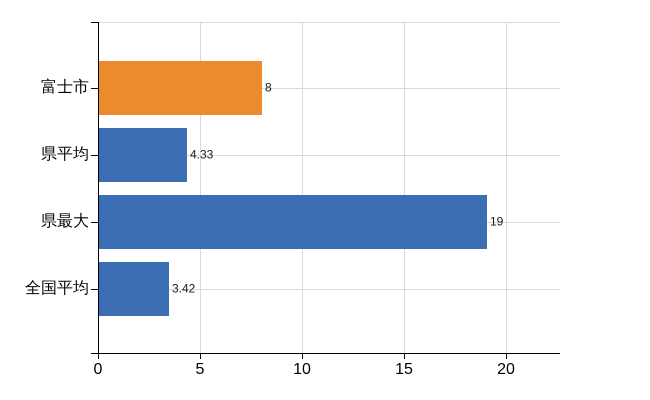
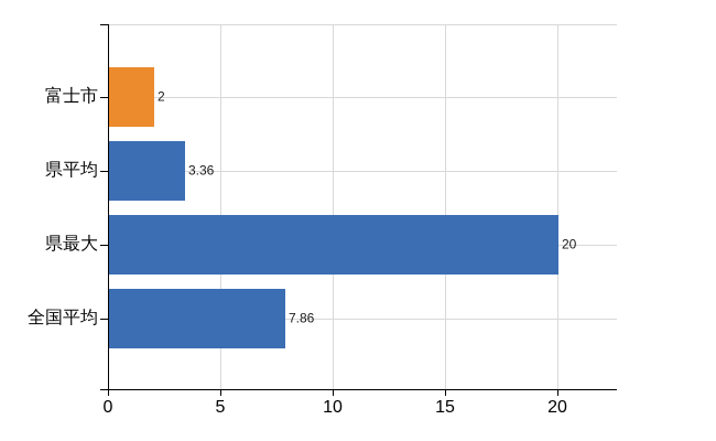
富士市: 8 -> 2
県平均: 4.33 -> 3.36
県最大: 19 -> 20
全国平均: 3.42 -> 7.86
